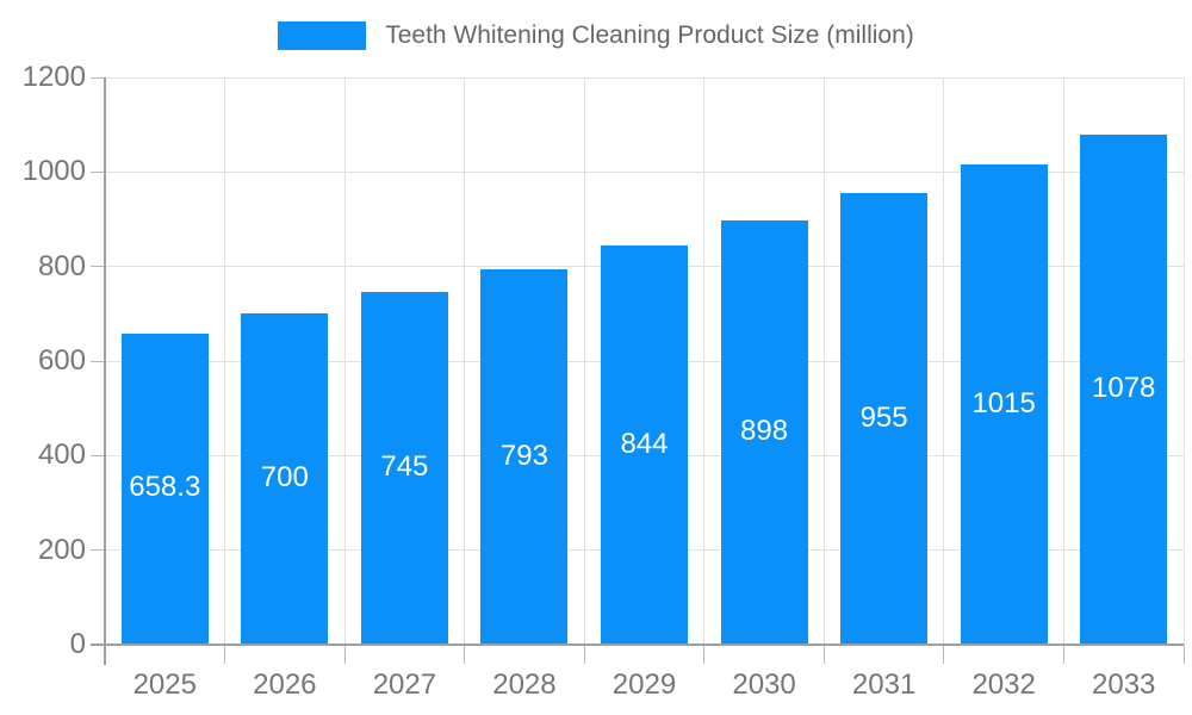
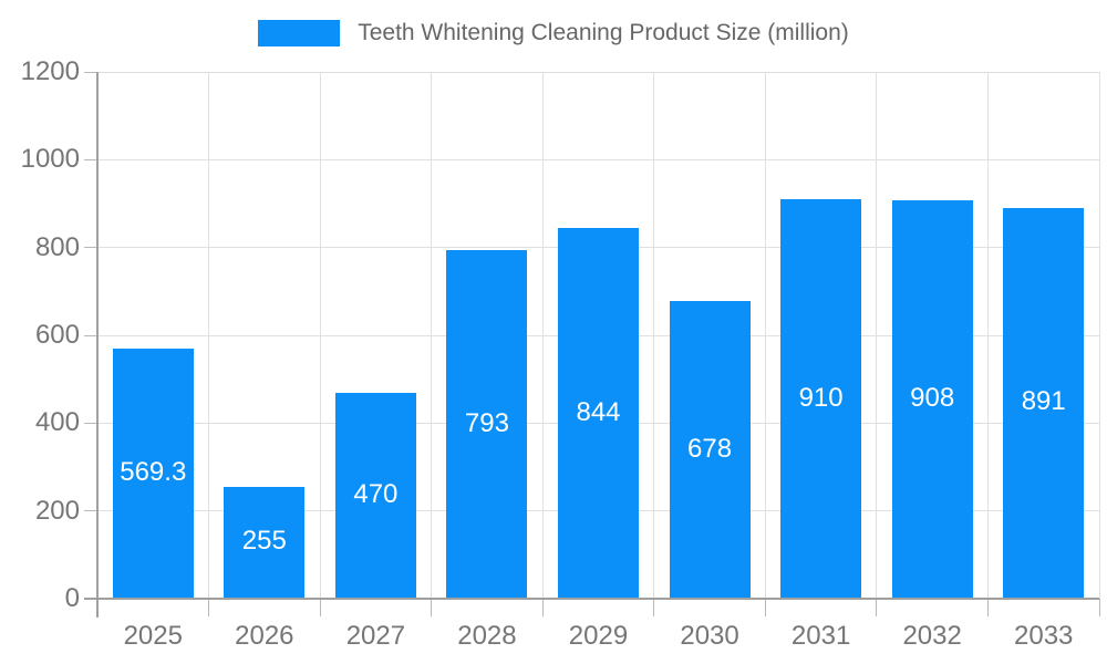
2025: 658.3 -> 569.3
2026: 700 -> 255
2027: 745 -> 470
2030: 898 -> 678
2031: 955 -> 910
2032: 1015 -> 908
2033: 1078 -> 891
